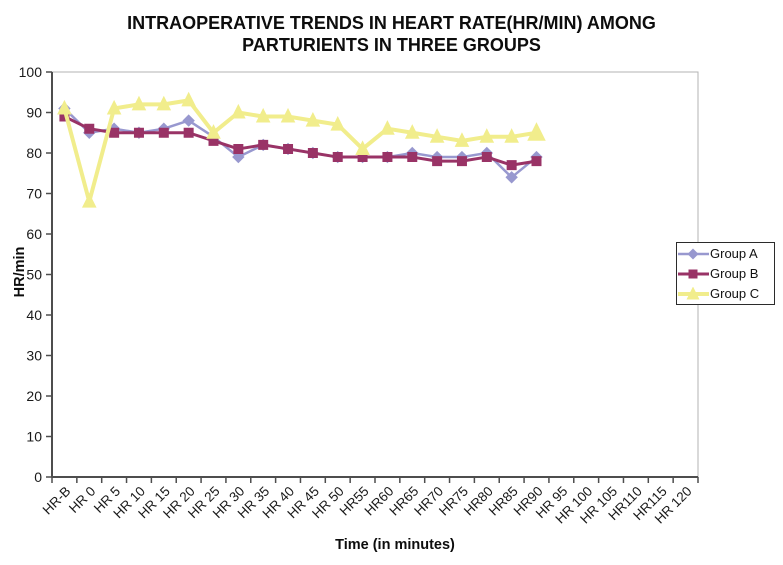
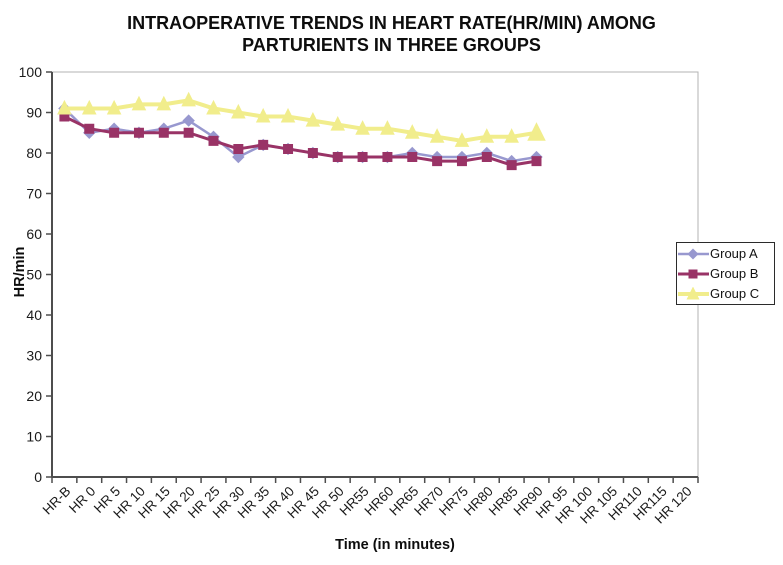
Group C/HR 0: 68 -> 91
Group C/HR 25: 85 -> 91
Group C/HR55: 81 -> 86
Group A/HR85: 74 -> 78
